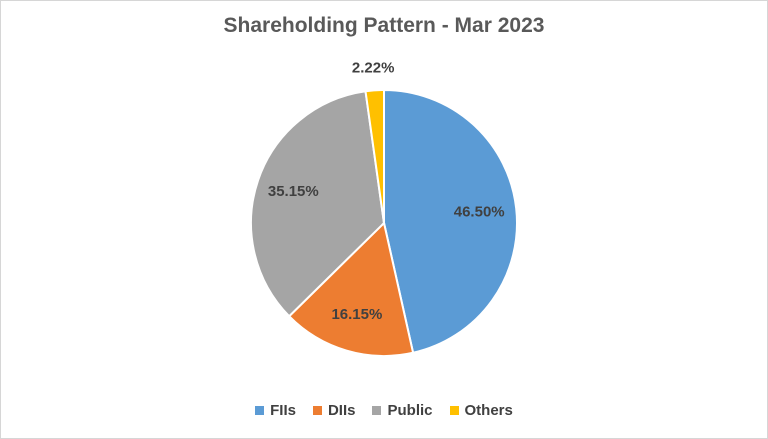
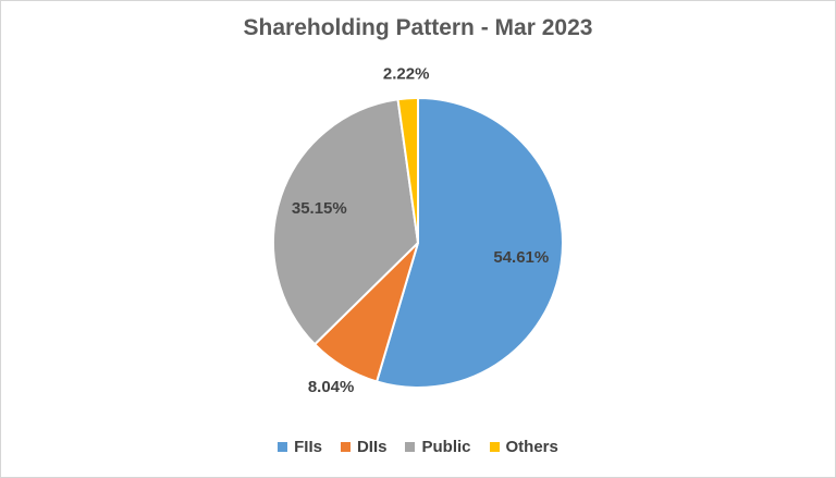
FIIs: 46.50% -> 54.61%
DIIs: 16.15% -> 8.04%
